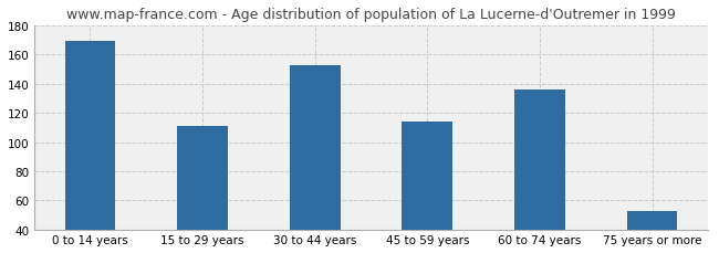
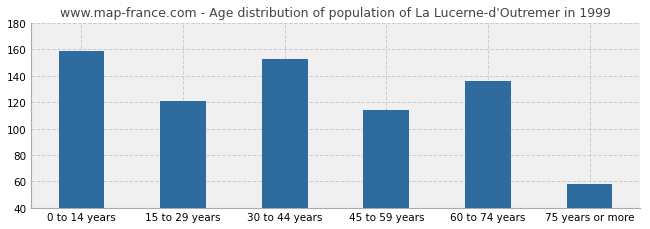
0 to 14 years: 169 -> 159
15 to 29 years: 111 -> 121
75 years or more: 53 -> 58
